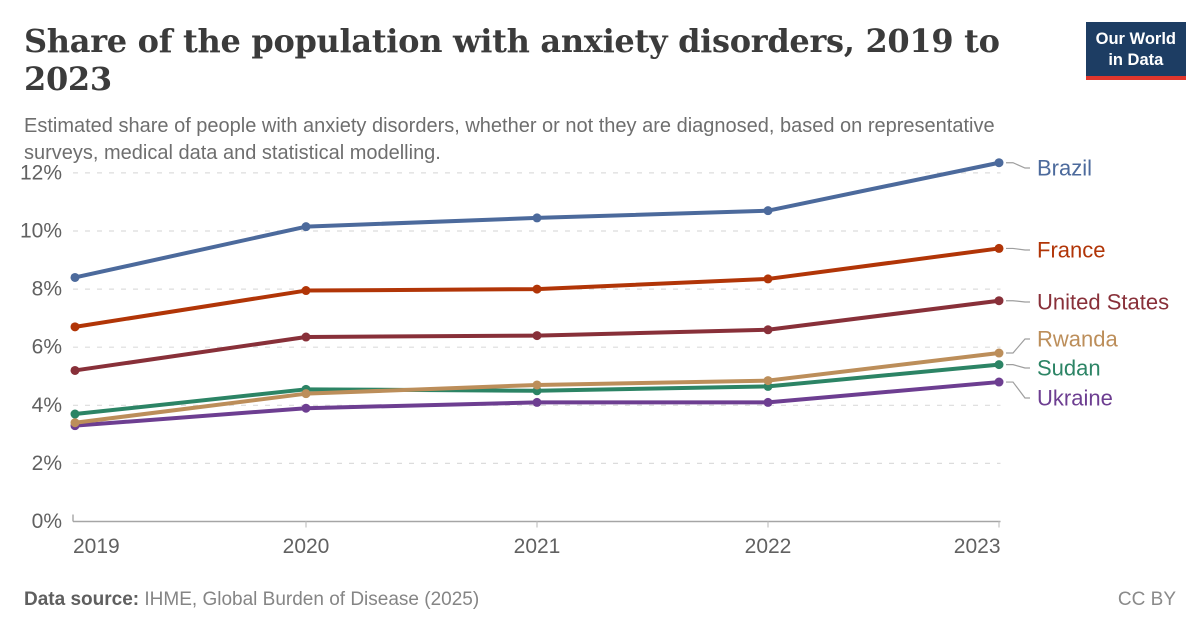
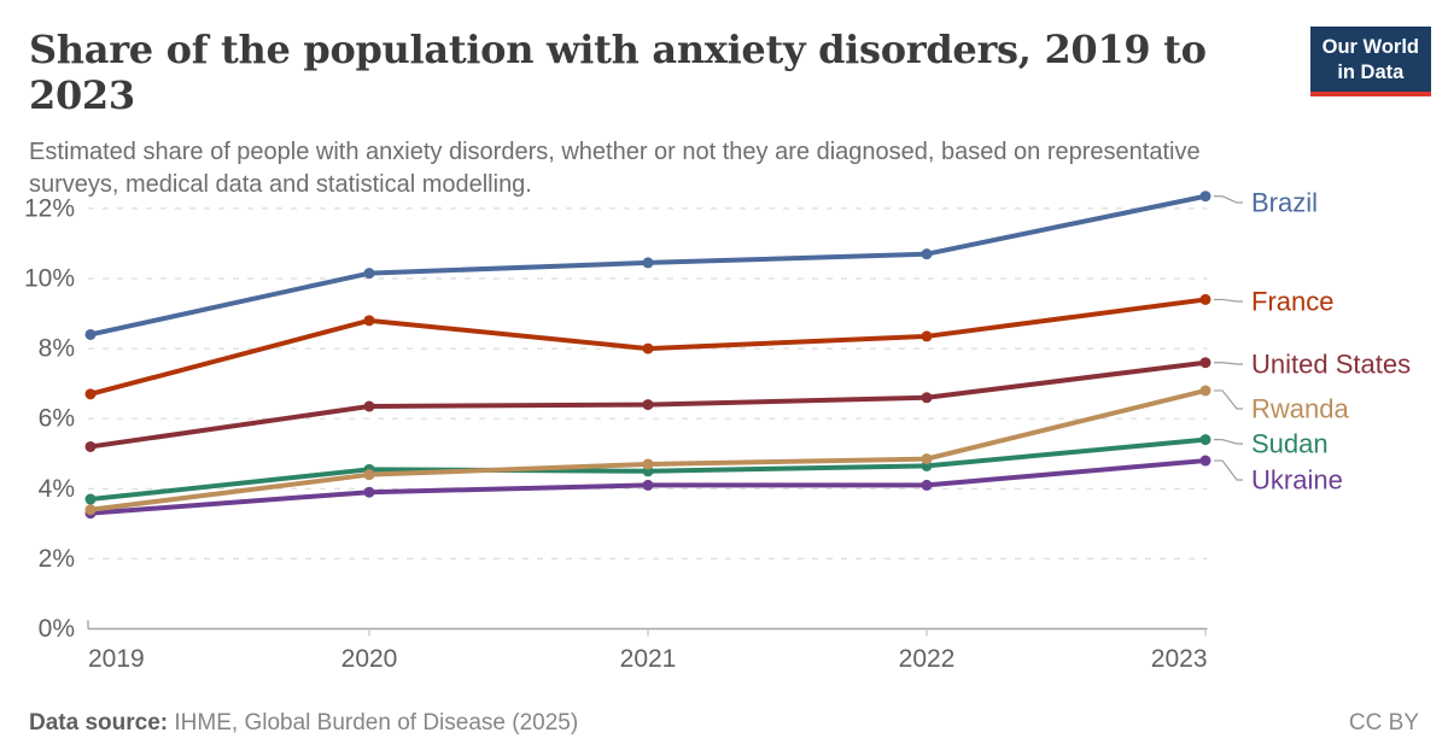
France/2020: 8.0% -> 8.8%
Rwanda/2023: 5.8% -> 6.8%
